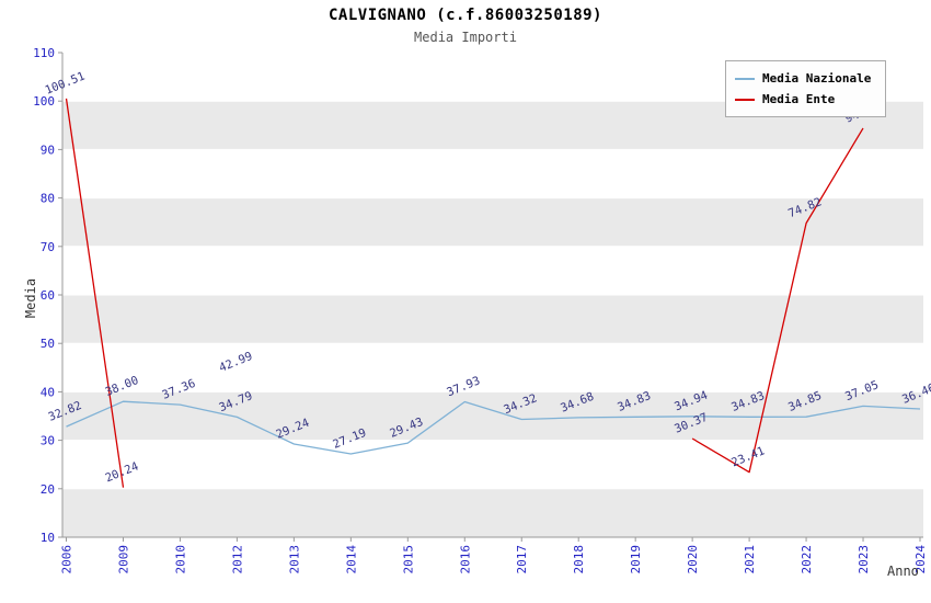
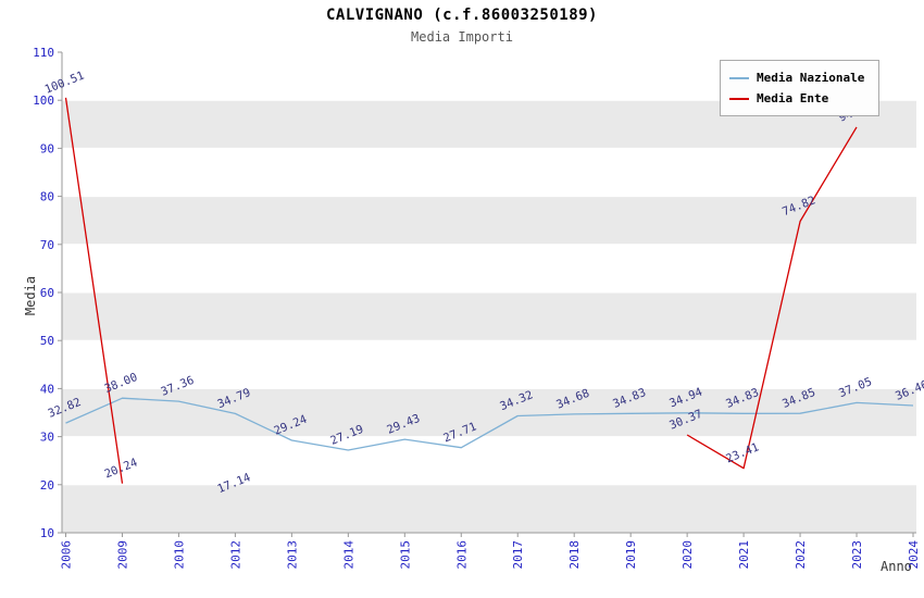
Media Ente/2012: 42.99 -> 17.14
Media Nazionale/2016: 37.93 -> 27.71
